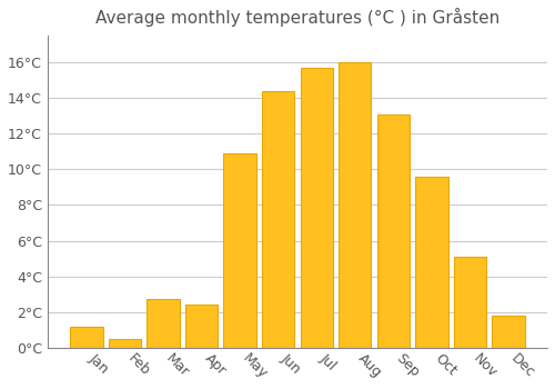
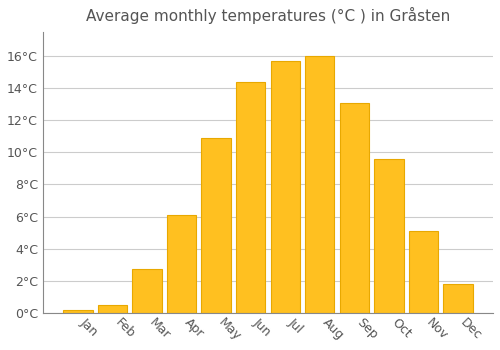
Jan: 1.2°C -> 0.2°C
Apr: 2.4°C -> 6.1°C
